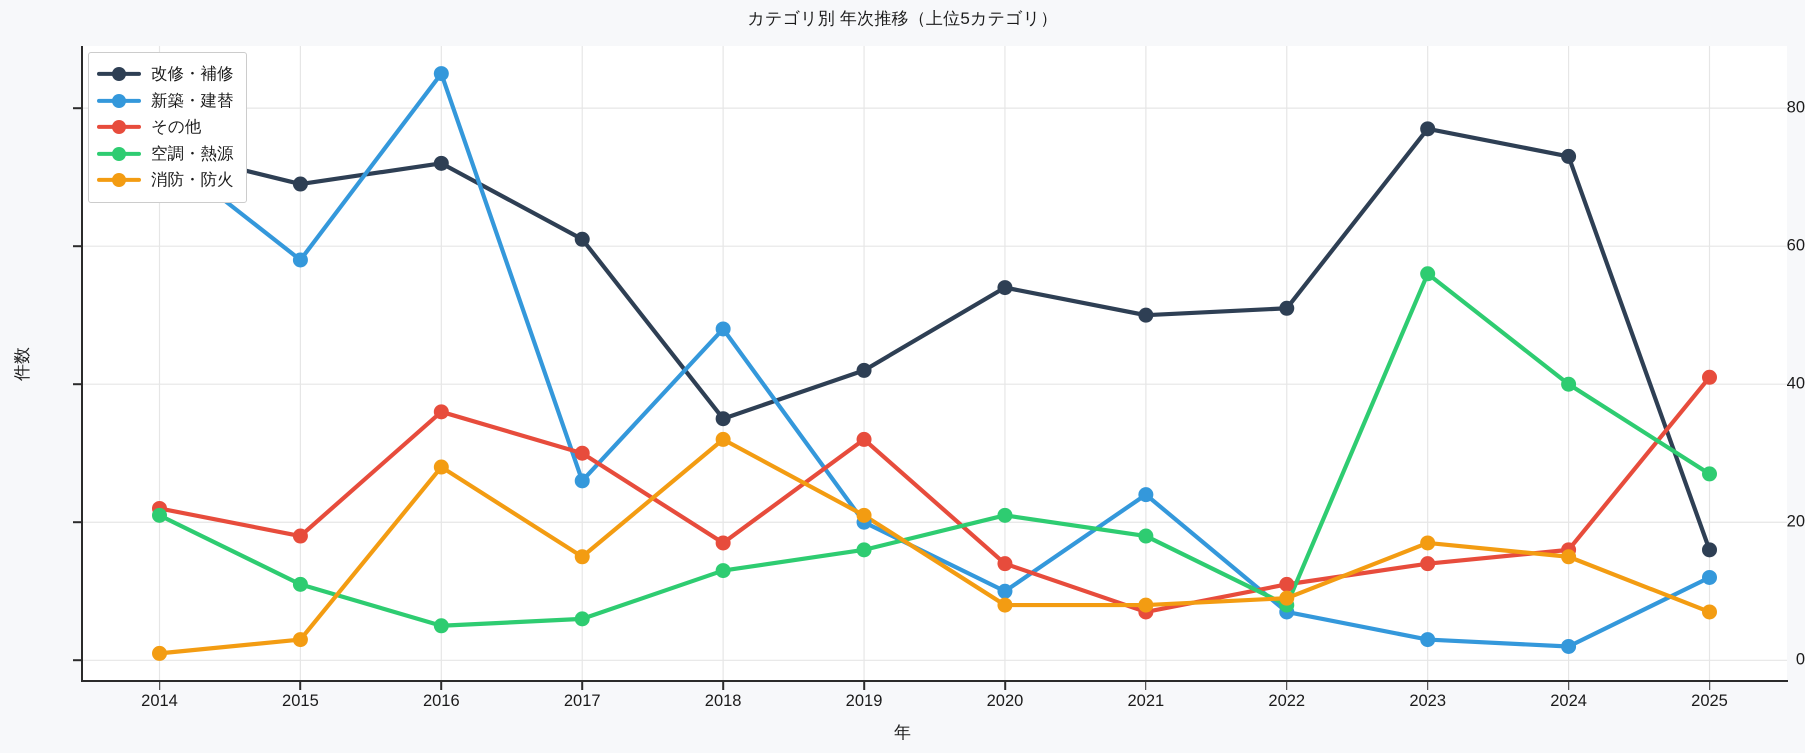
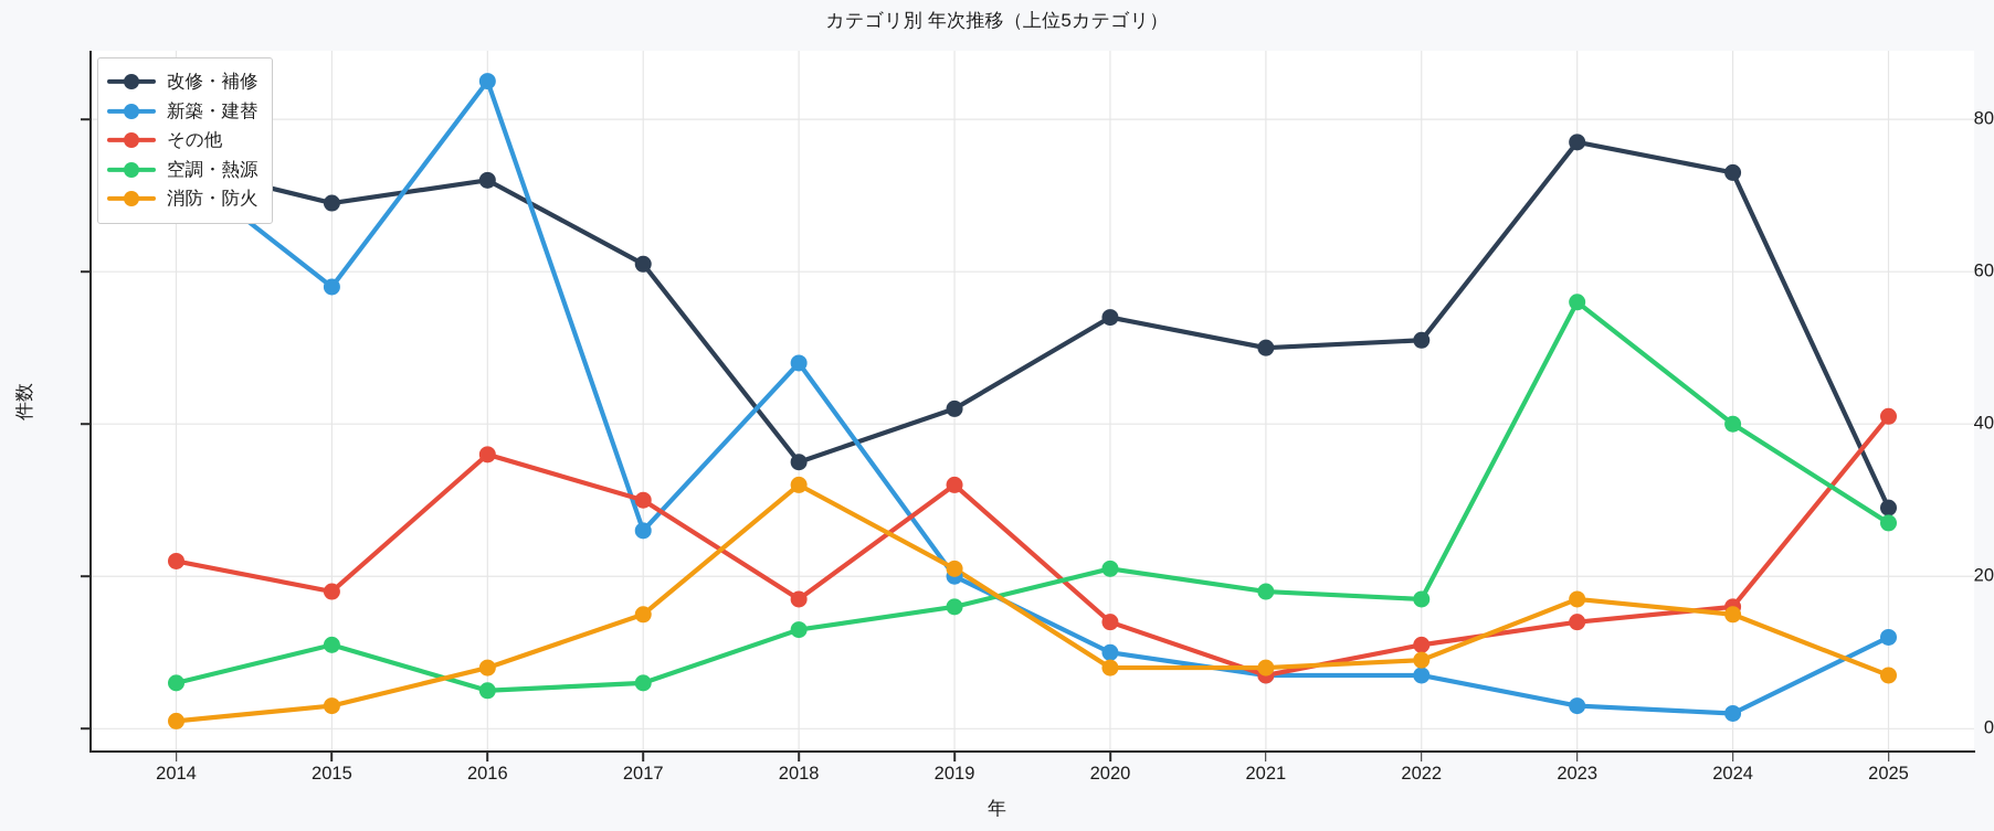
空調・熱源/2014: 21 -> 6
消防・防火/2016: 28 -> 8
新築・建替/2021: 24 -> 7
空調・熱源/2022: 8 -> 17
改修・補修/2025: 16 -> 29
